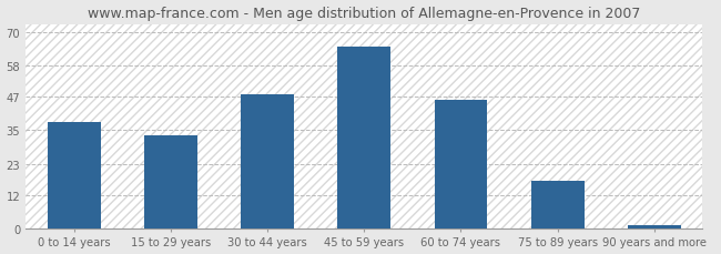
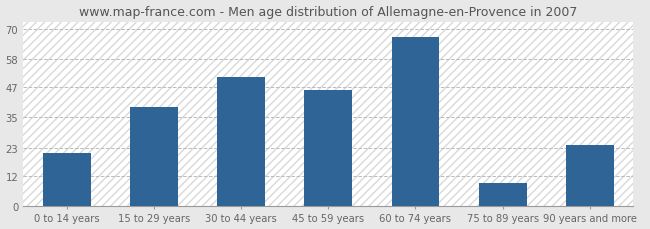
0 to 14 years: 38 -> 21
15 to 29 years: 33 -> 39
30 to 44 years: 48 -> 51
45 to 59 years: 65 -> 46
60 to 74 years: 46 -> 67
75 to 89 years: 17 -> 9
90 years and more: 1 -> 24
